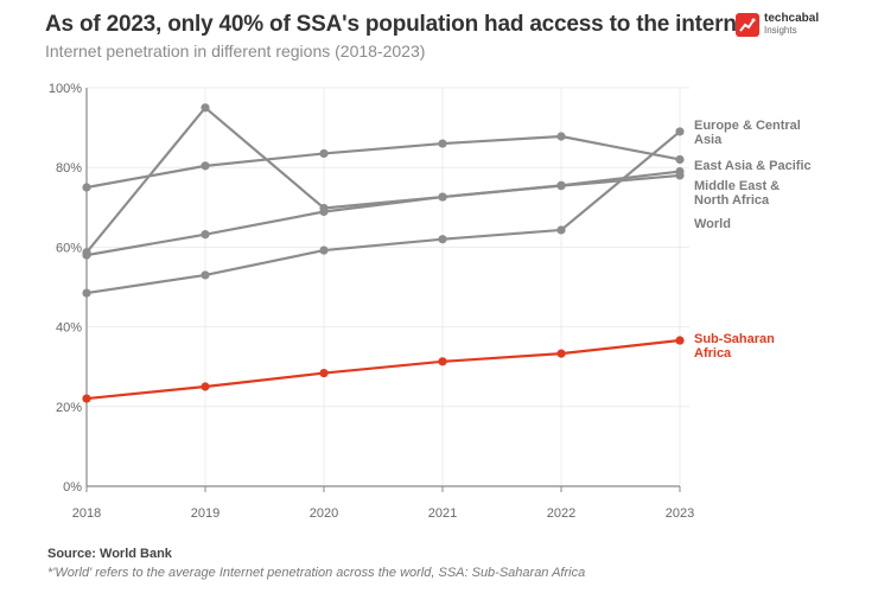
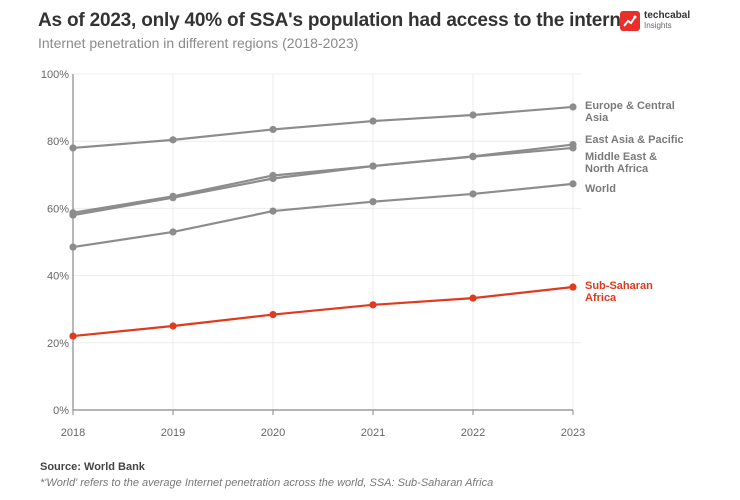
Europe & Central Asia/2018: 75% -> 78%
East Asia & Pacific/2019: 95% -> 64%
Europe & Central Asia/2023: 82% -> 90%
World/2023: 89% -> 67%
